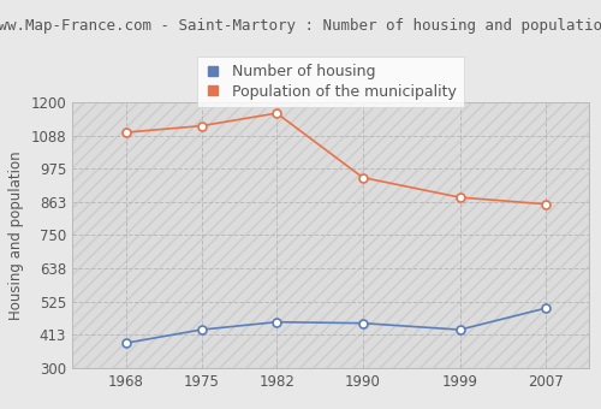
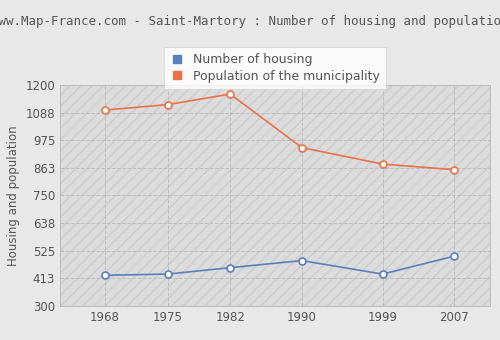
Number of housing/1968: 385 -> 425
Number of housing/1990: 452 -> 485
